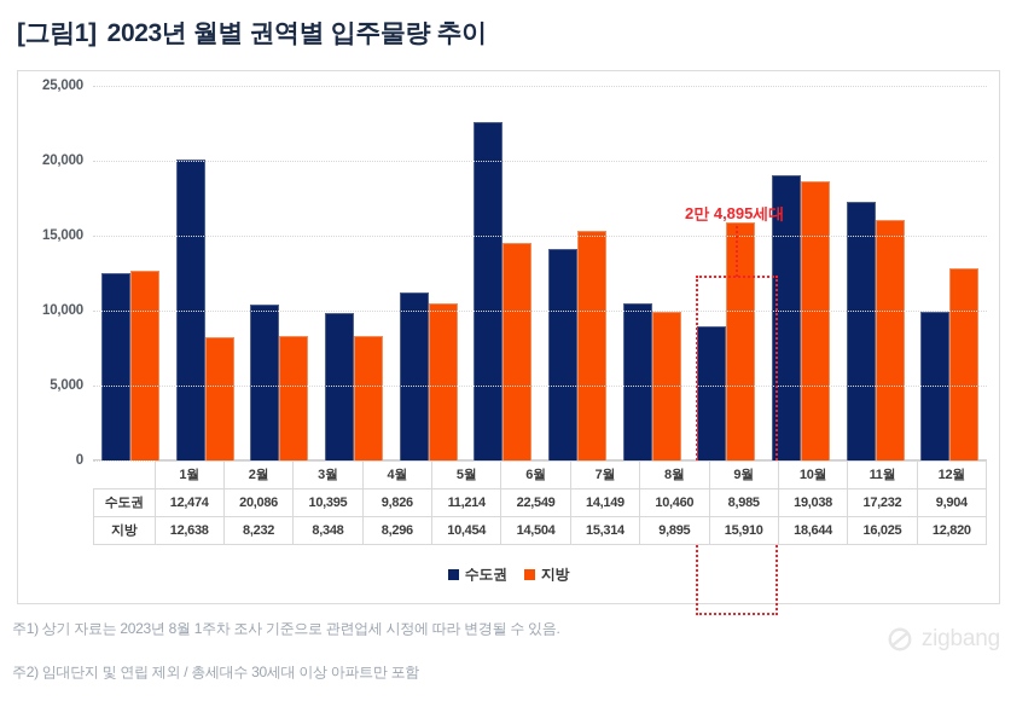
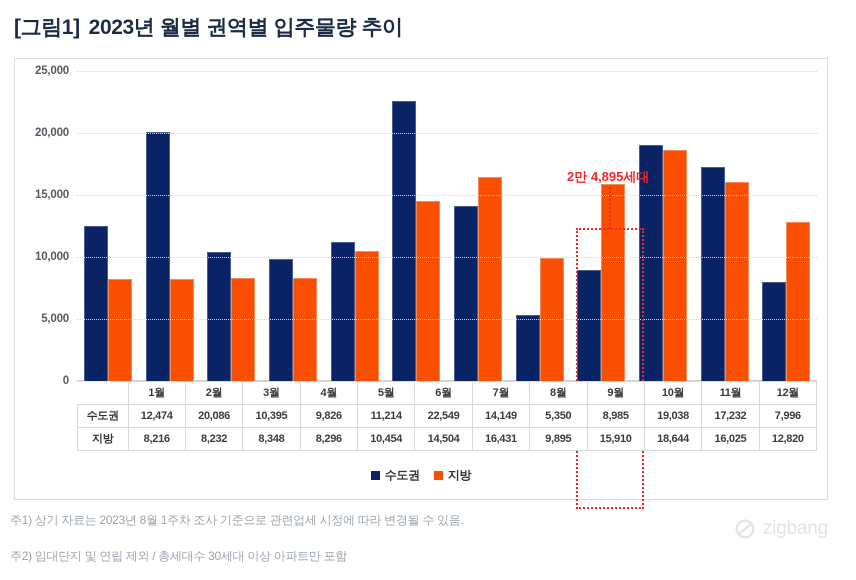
지방/1월: 12,638 -> 8,216
지방/7월: 15,314 -> 16,431
수도권/8월: 10,460 -> 5,350
수도권/12월: 9,904 -> 7,996
